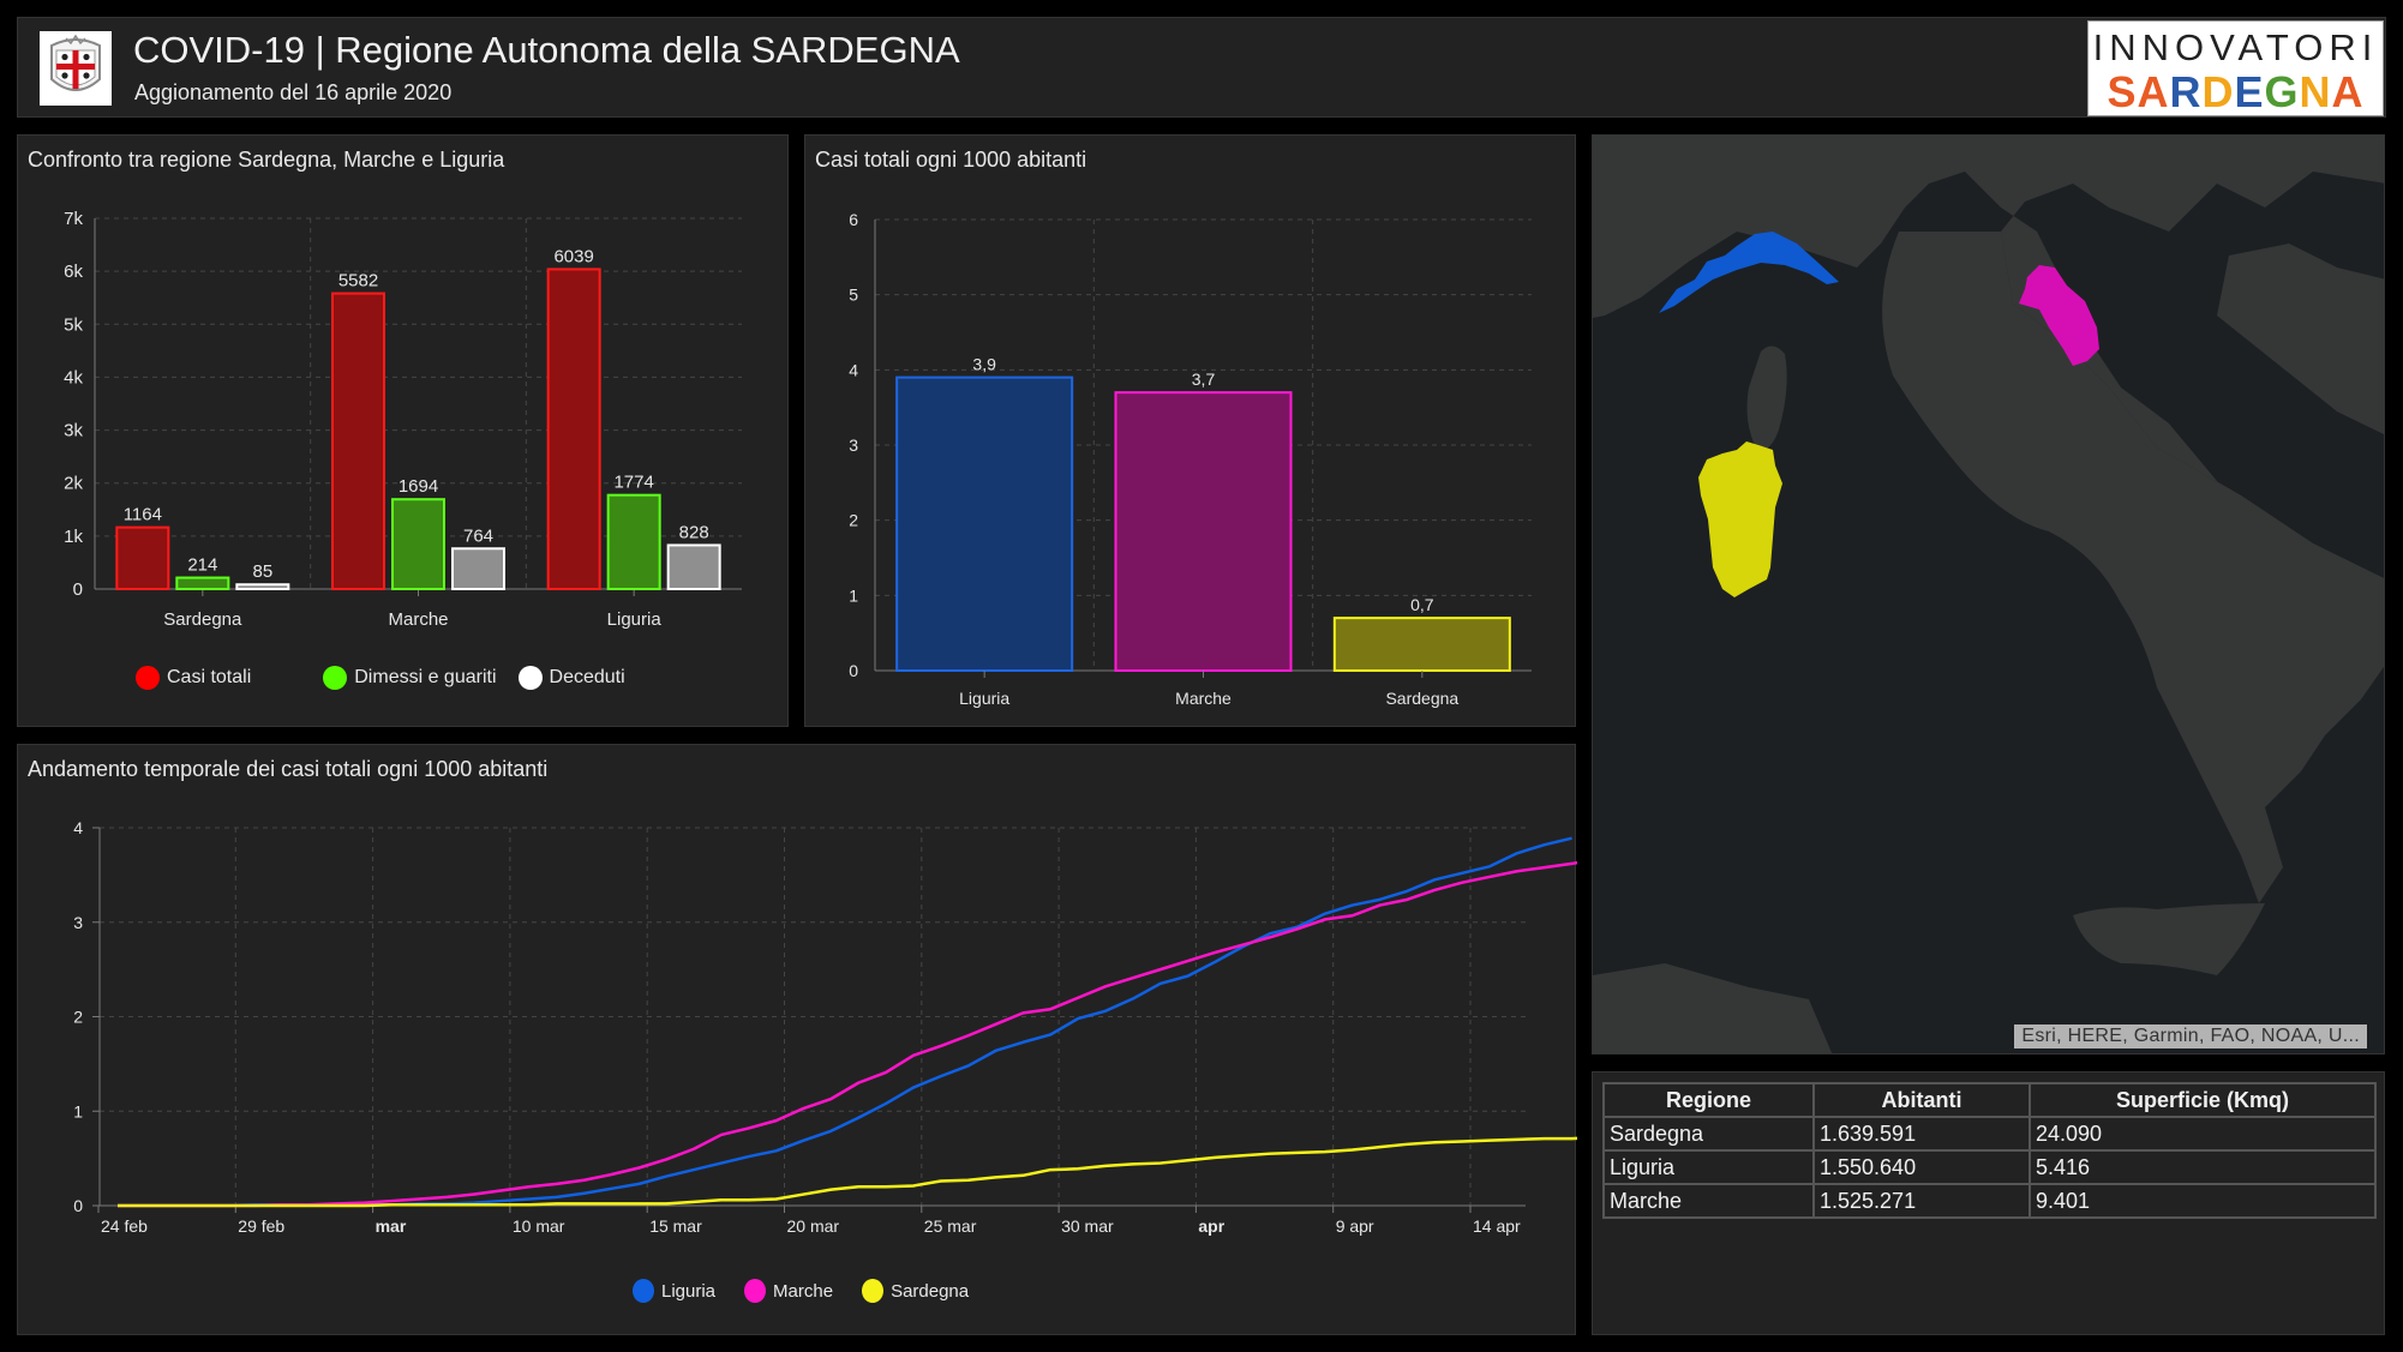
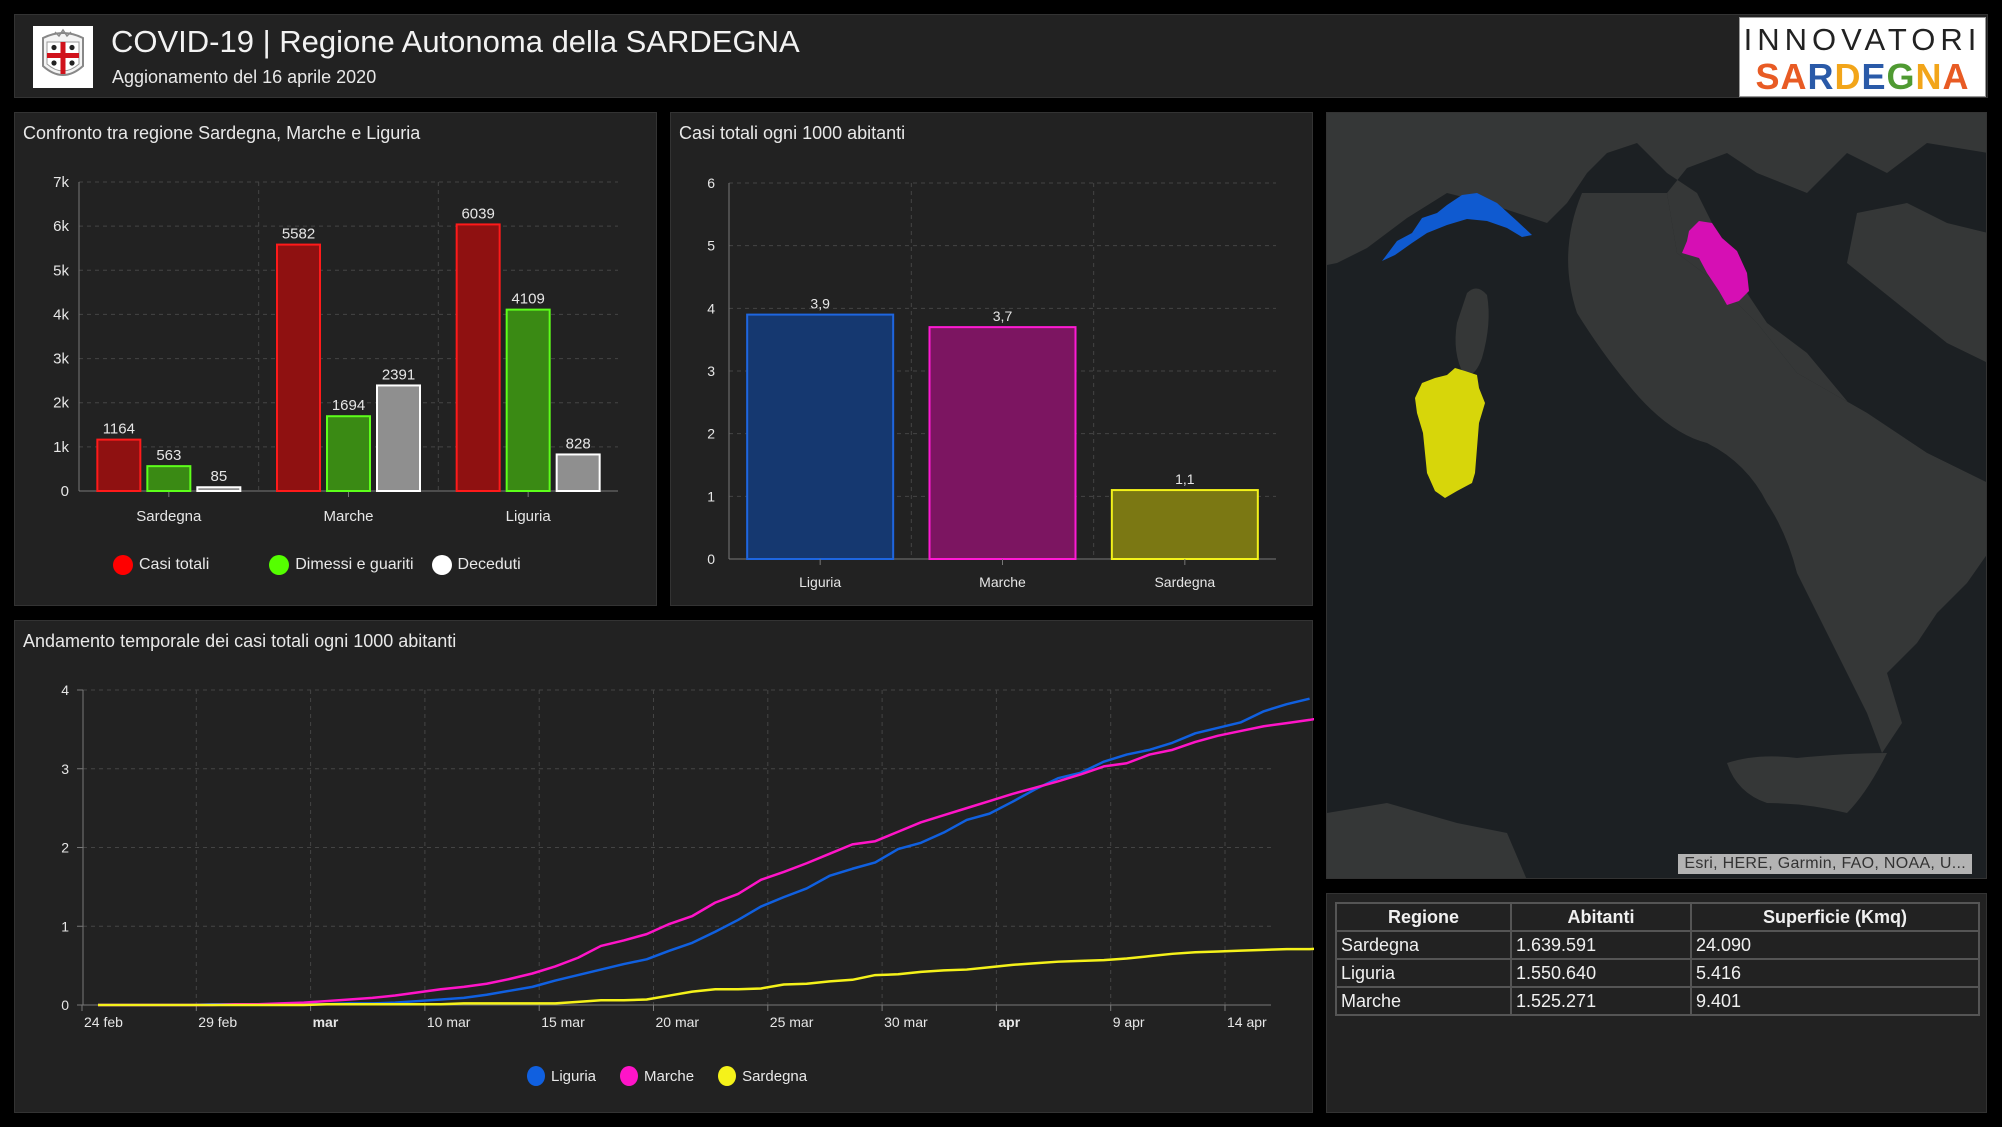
Confronto tra regione Sardegna, Marche e Liguria/Dimessi e guariti/Sardegna: 214 -> 563
Confronto tra regione Sardegna, Marche e Liguria/Deceduti/Marche: 764 -> 2391
Confronto tra regione Sardegna, Marche e Liguria/Dimessi e guariti/Liguria: 1774 -> 4109
Casi totali ogni 1000 abitanti/Sardegna: 0,7 -> 1,1
